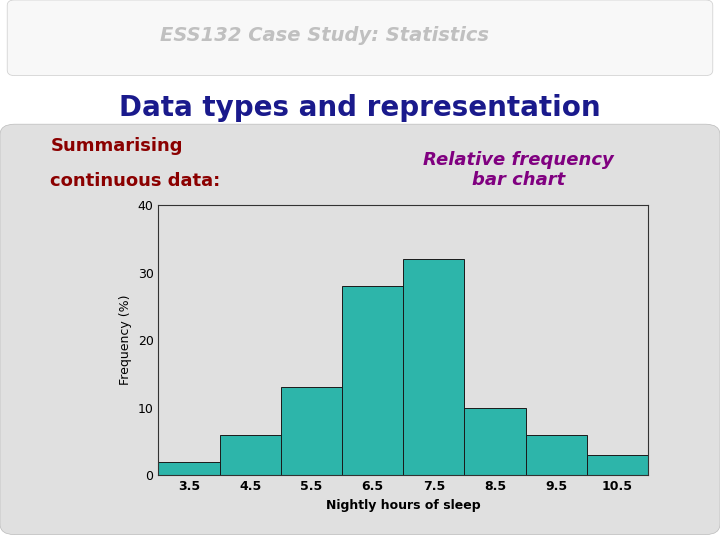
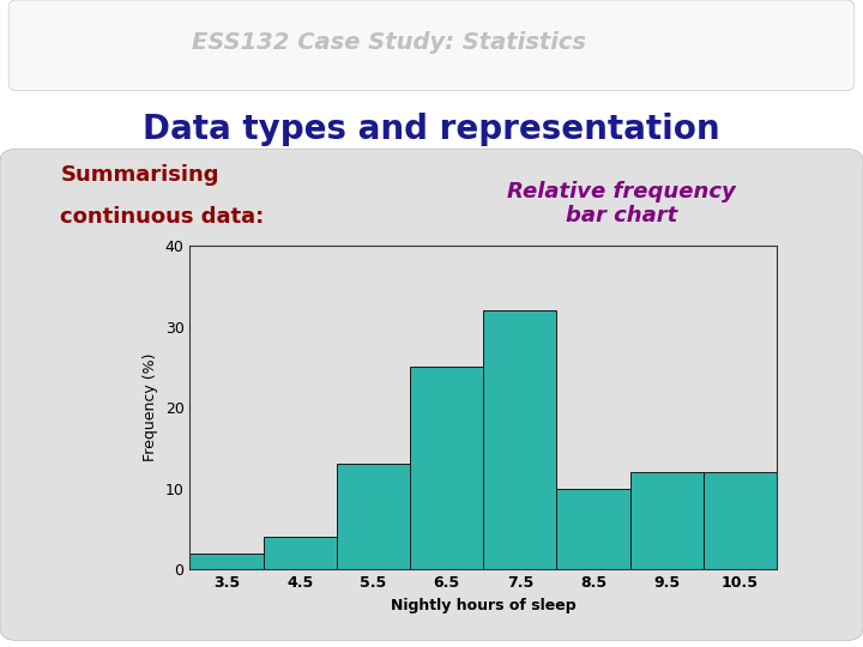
4.5: 6 -> 4
6.5: 28 -> 25
9.5: 6 -> 12
10.5: 3 -> 12
